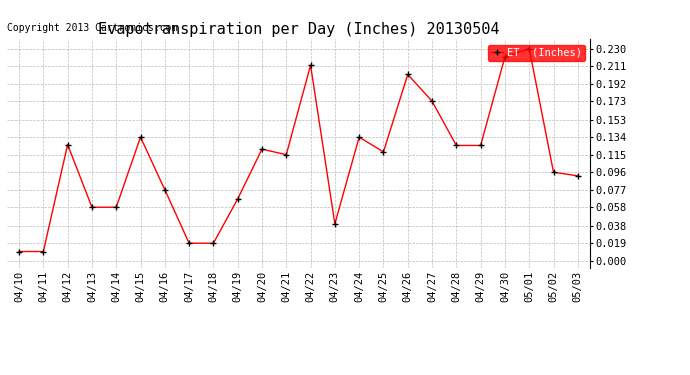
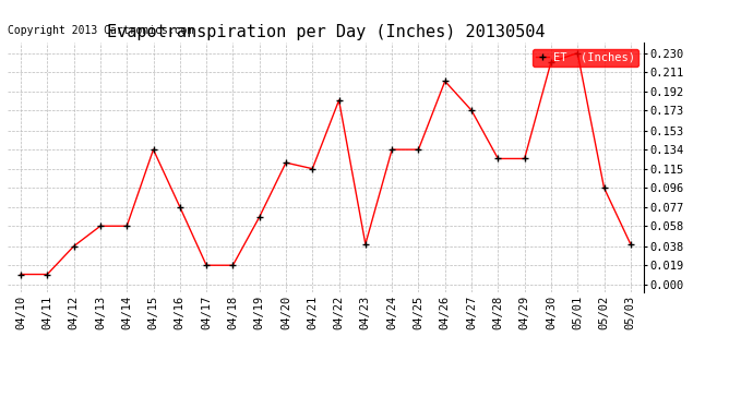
04/12: 0.126 -> 0.038
04/22: 0.212 -> 0.183
04/25: 0.118 -> 0.134
05/03: 0.092 -> 0.040
